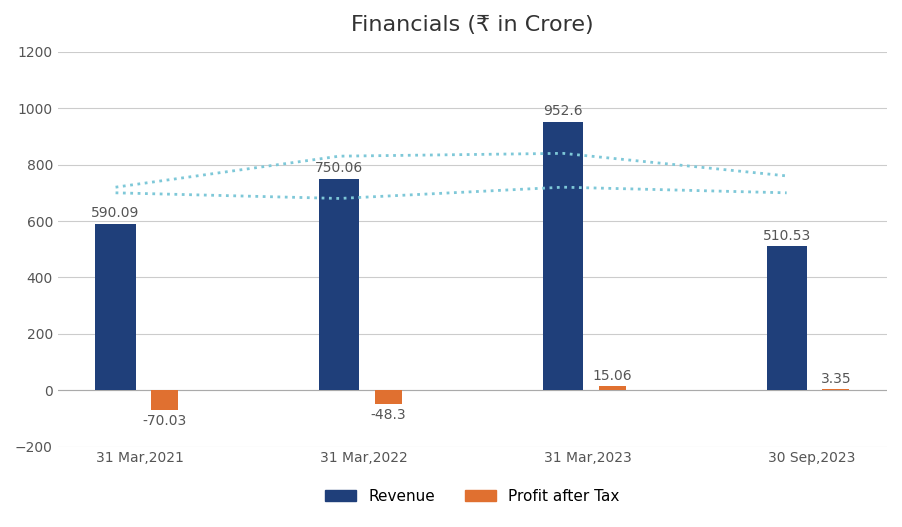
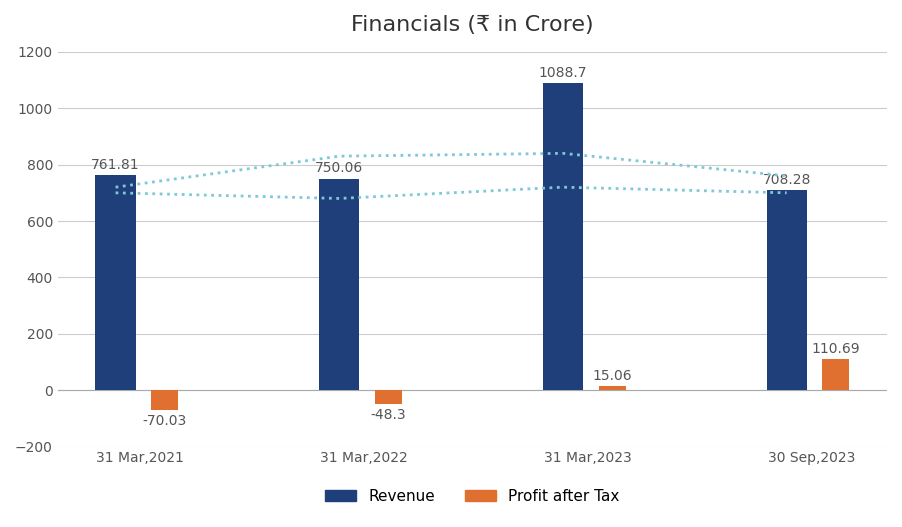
Revenue/31 Mar,2021: 590.09 -> 761.81
Revenue/31 Mar,2023: 952.6 -> 1088.7
Revenue/30 Sep,2023: 510.53 -> 708.28
Profit after Tax/30 Sep,2023: 3.35 -> 110.69
